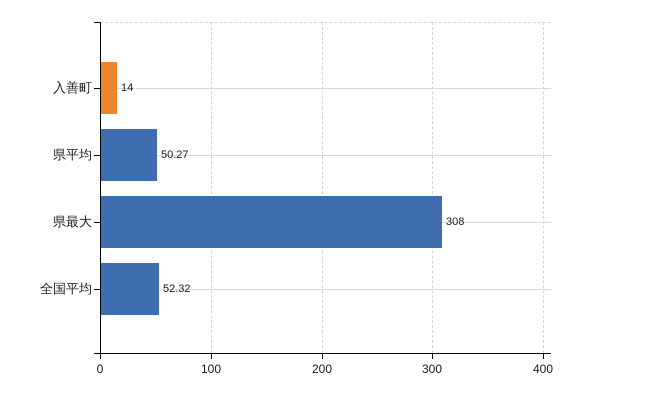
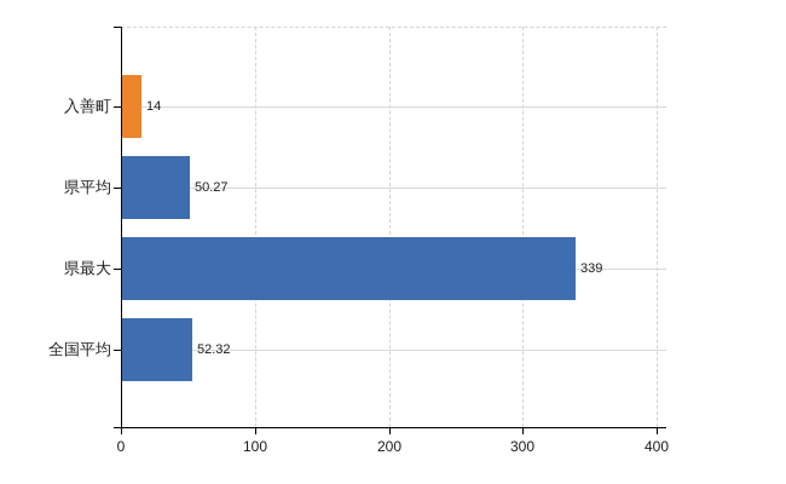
県最大: 308 -> 339
